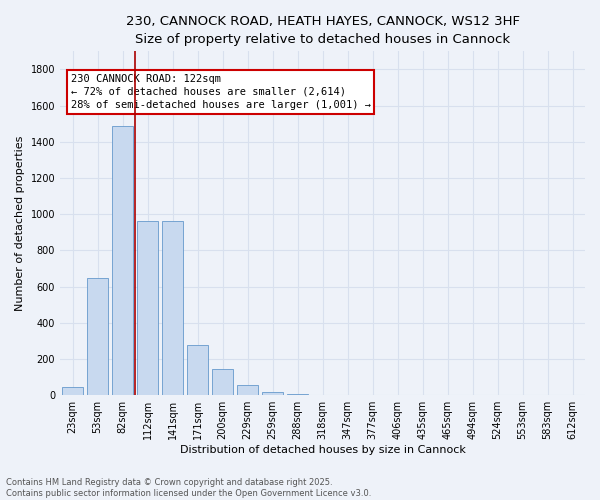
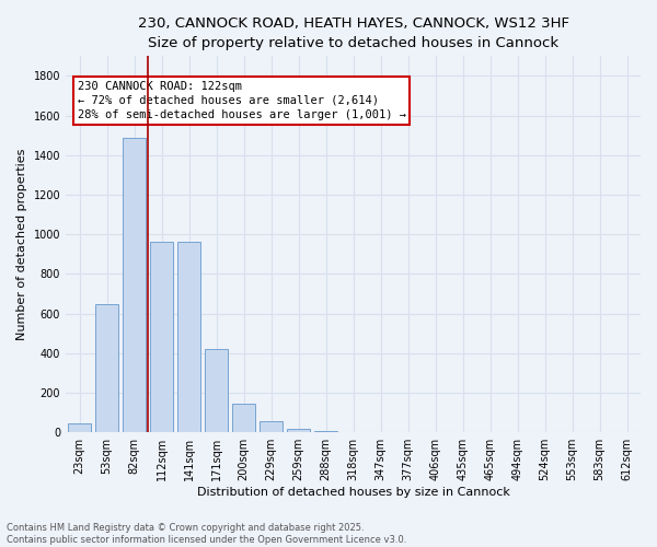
171sqm: 280 -> 420
